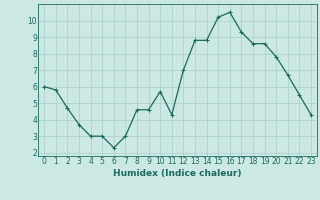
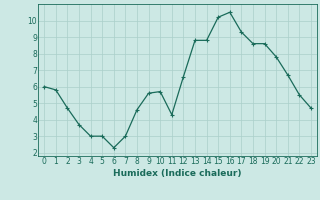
9: 4.6 -> 5.6
12: 7.0 -> 6.6
23: 4.3 -> 4.7
